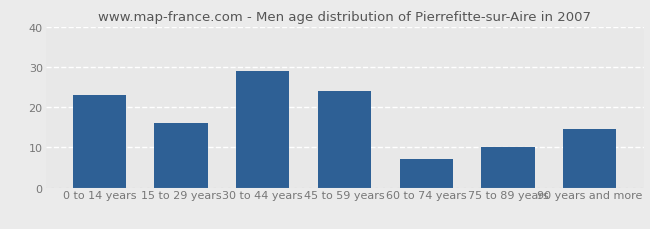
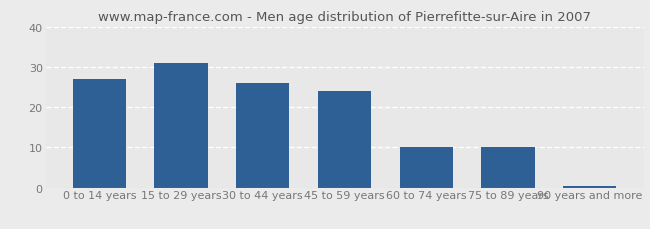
0 to 14 years: 23.0 -> 27.0
15 to 29 years: 16.0 -> 31.0
30 to 44 years: 29.0 -> 26.0
60 to 74 years: 7.0 -> 10.0
90 years and more: 14.5 -> 0.5
